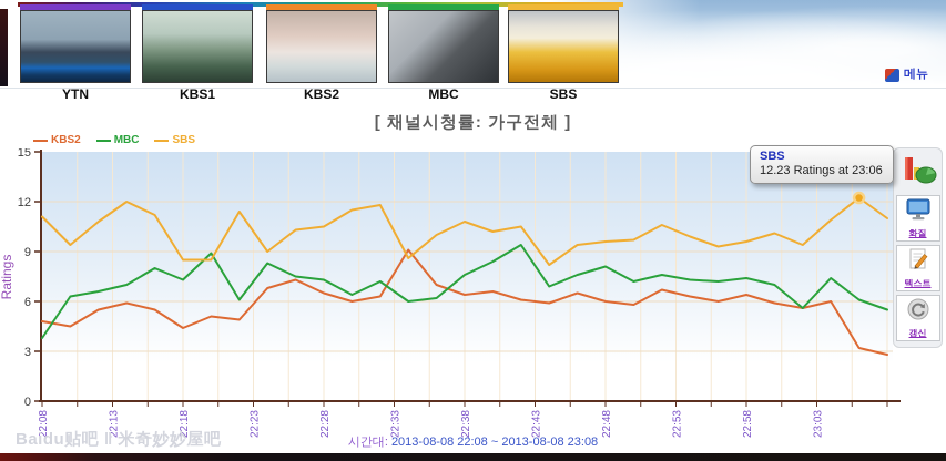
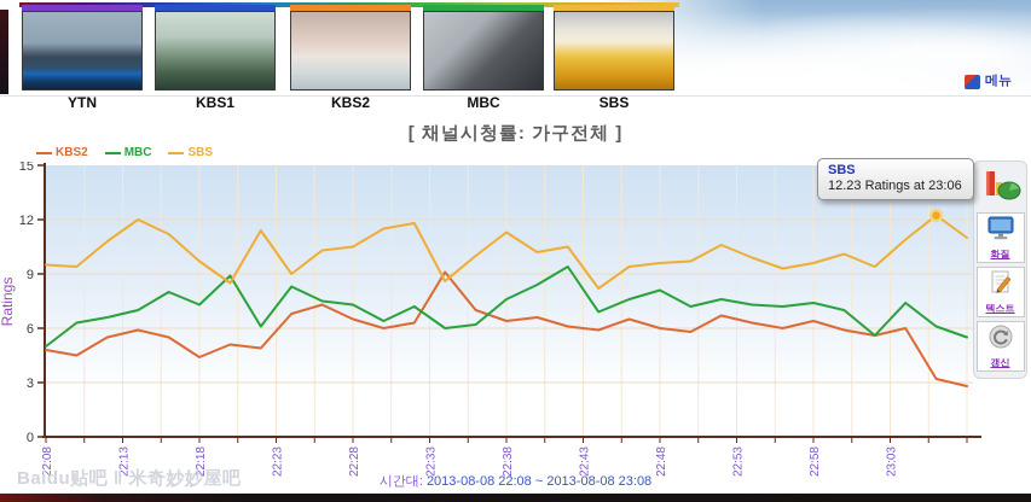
MBC/22:08: 3.8 -> 5.0
SBS/22:08: 11.1 -> 9.5
SBS/22:18: 8.5 -> 9.7
SBS/22:38: 10.8 -> 11.3
